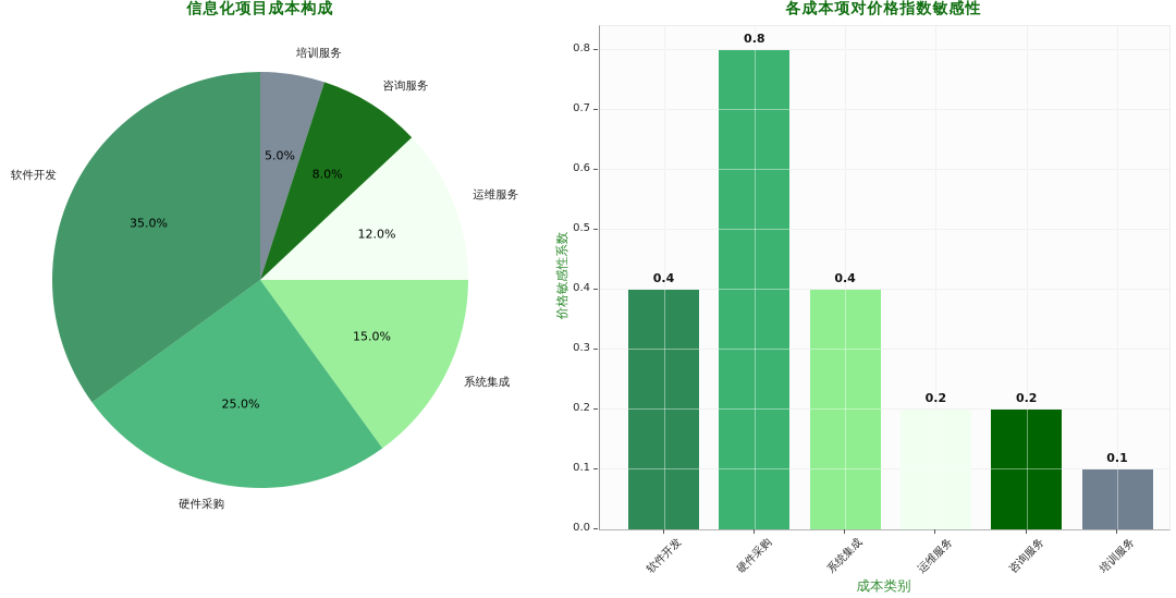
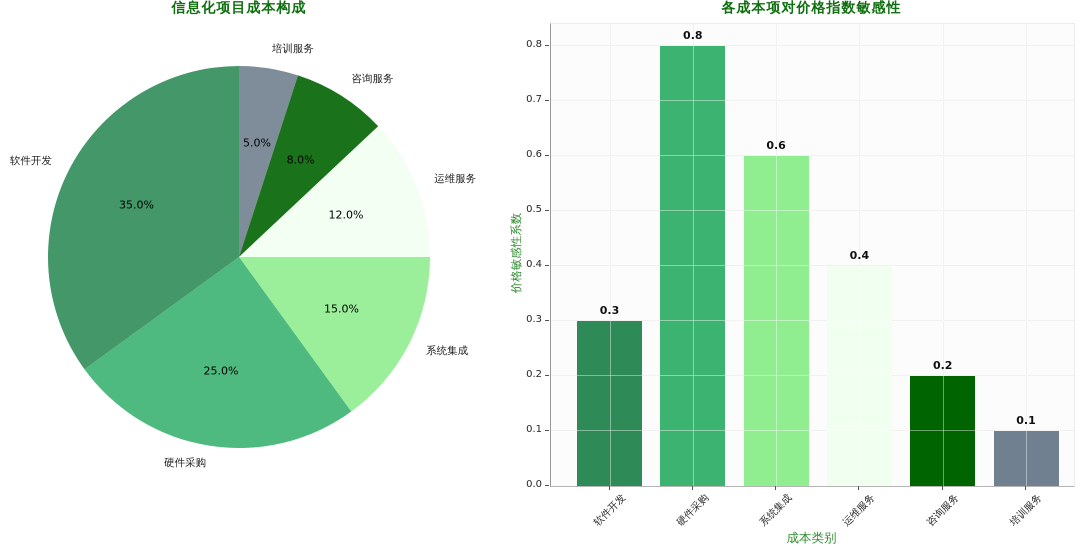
各成本项对价格指数敏感性/软件开发: 0.4 -> 0.3
各成本项对价格指数敏感性/系统集成: 0.4 -> 0.6
各成本项对价格指数敏感性/运维服务: 0.2 -> 0.4
